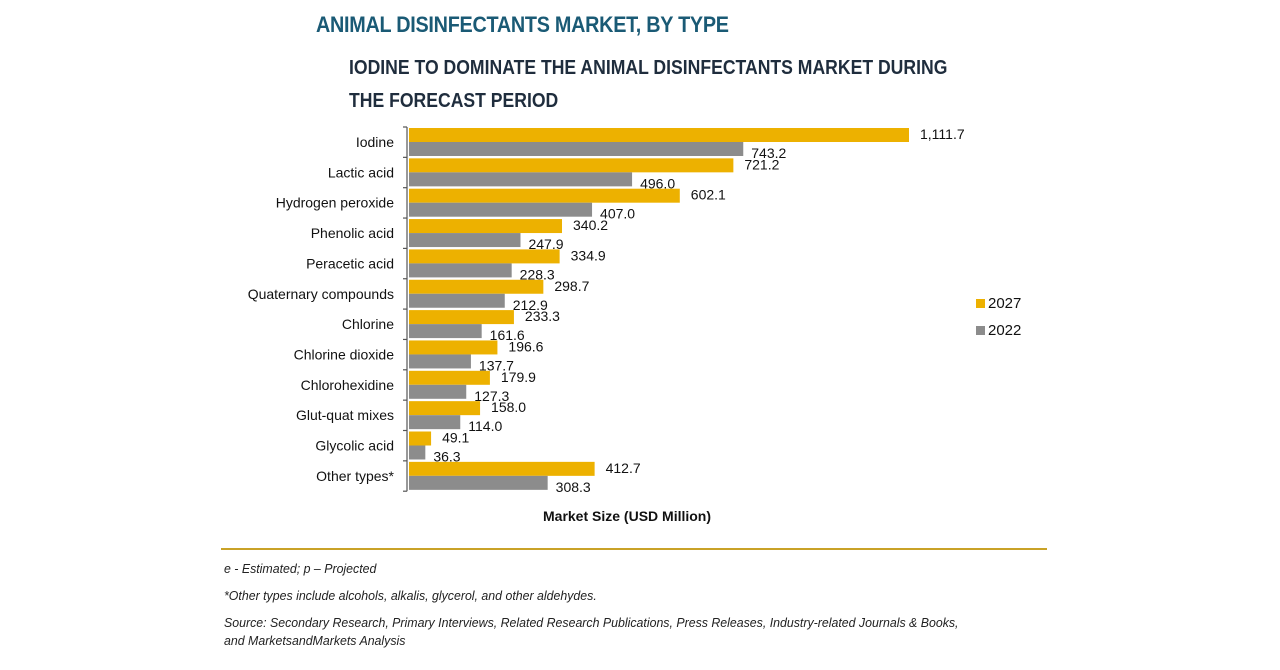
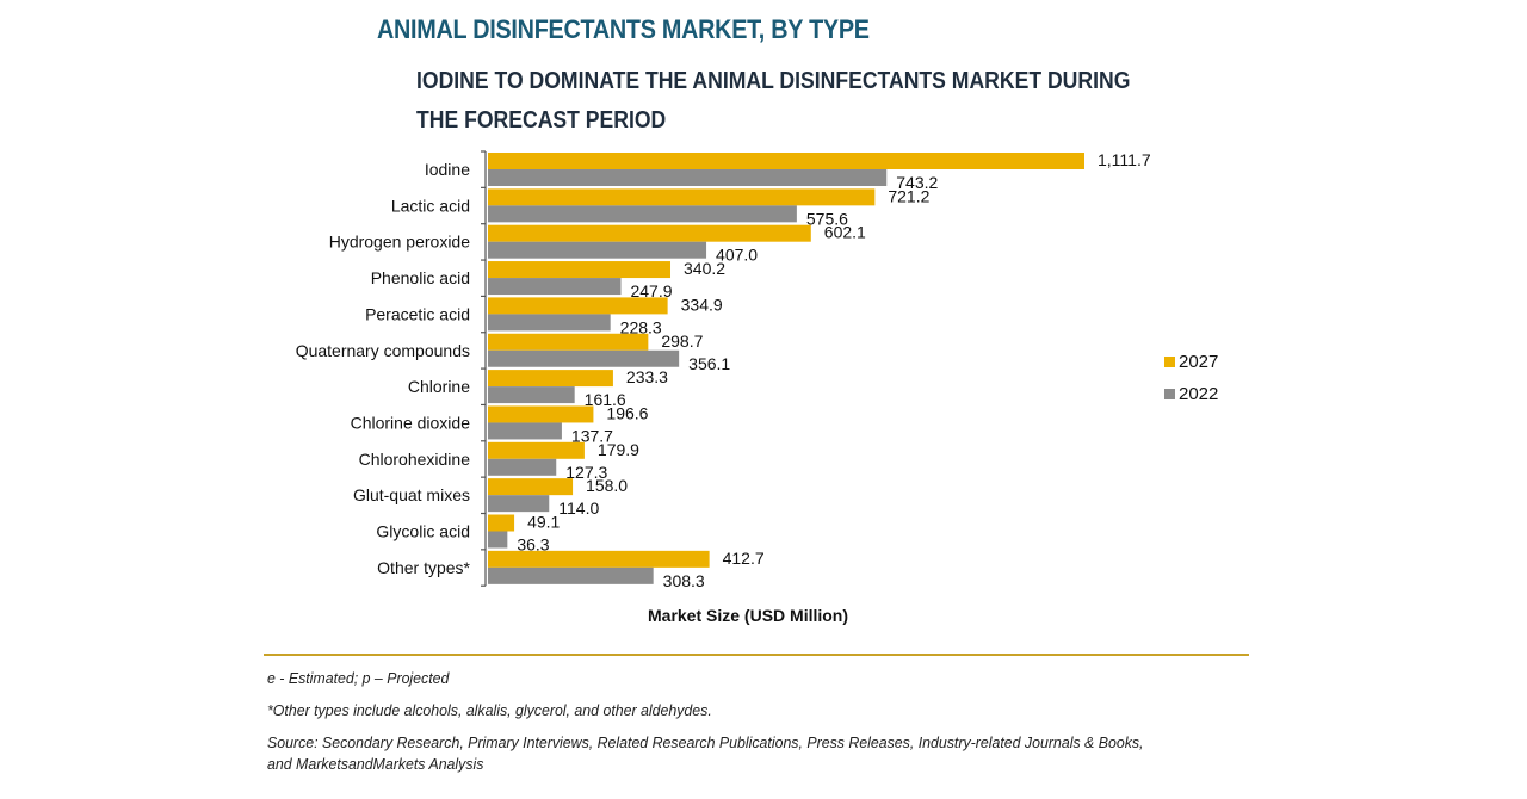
2022/Lactic acid: 496.0 -> 575.6
2022/Quaternary compounds: 212.9 -> 356.1
